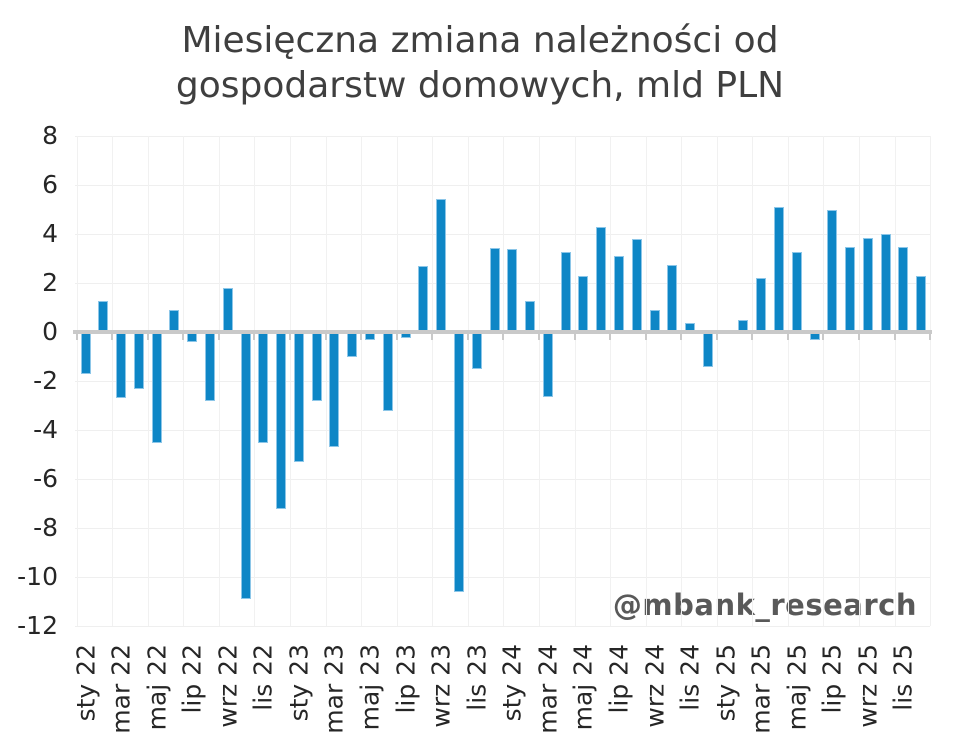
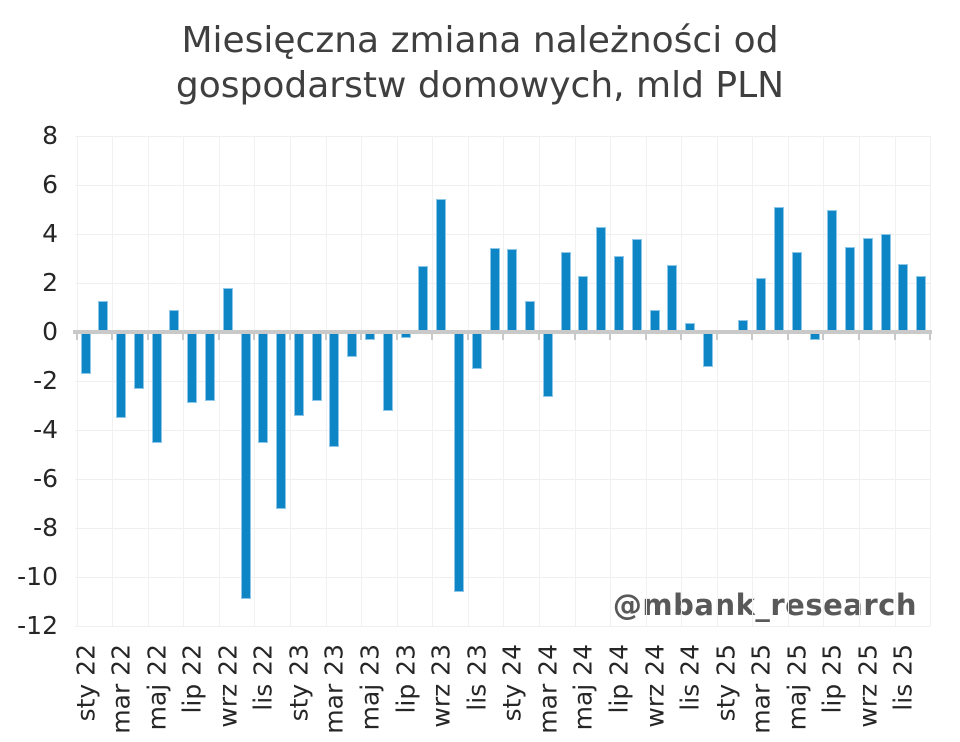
mar 22: -2.7 -> -3.5
lip 22: -0.4 -> -2.9
sty 23: -5.3 -> -3.4
lis 25: 3.5 -> 2.8
